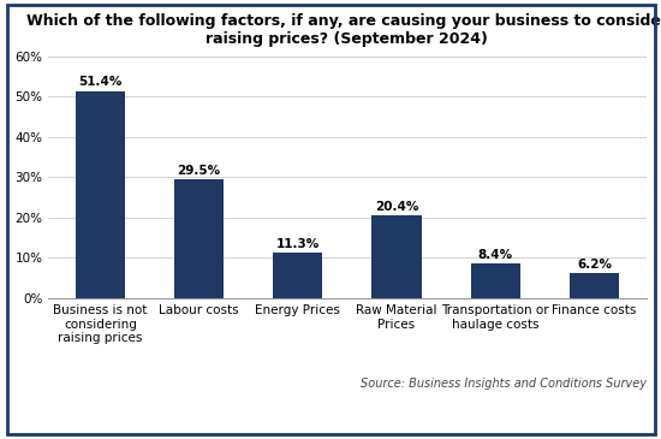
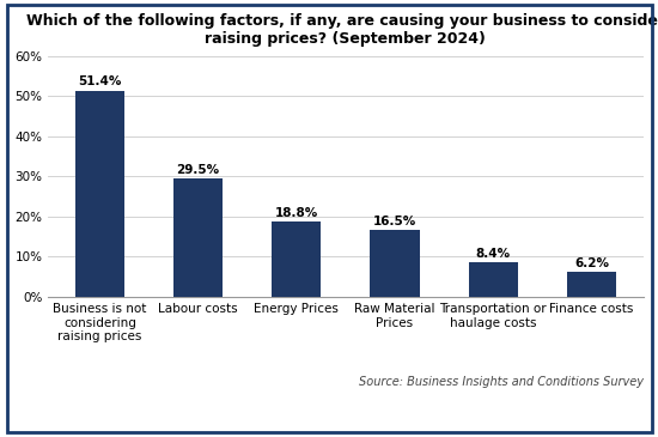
Energy Prices: 11.3% -> 18.8%
Raw Material Prices: 20.4% -> 16.5%
